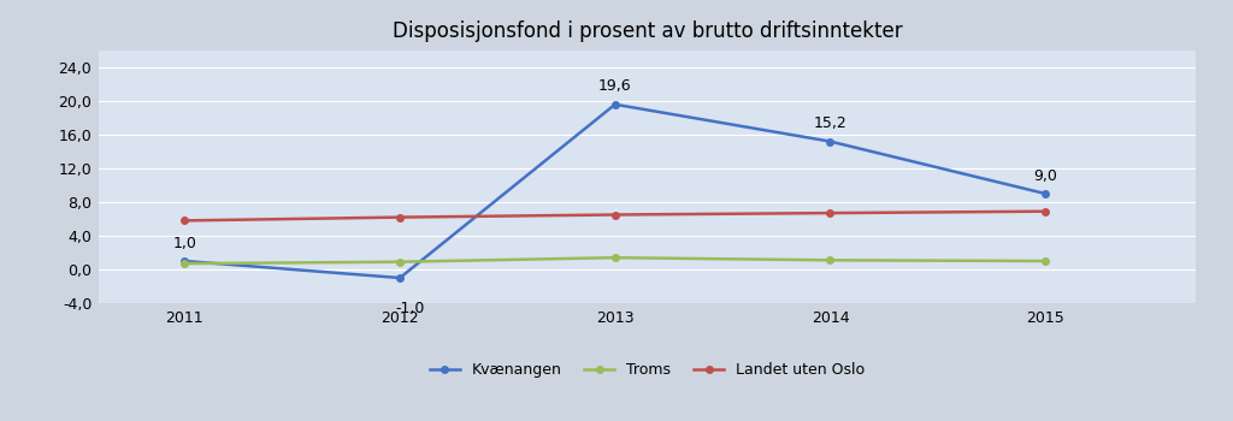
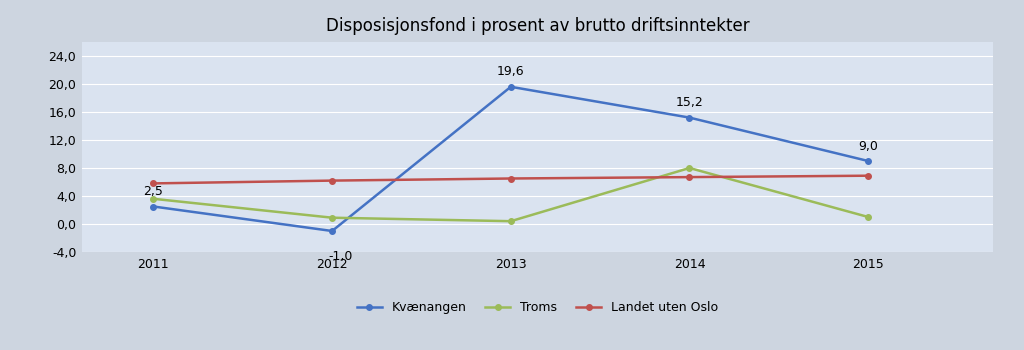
Kvænangen/2011: 1,0 -> 2,5
Troms/2011: 0,7 -> 3,6
Troms/2013: 1,4 -> 0,4
Troms/2014: 1,1 -> 8,0
